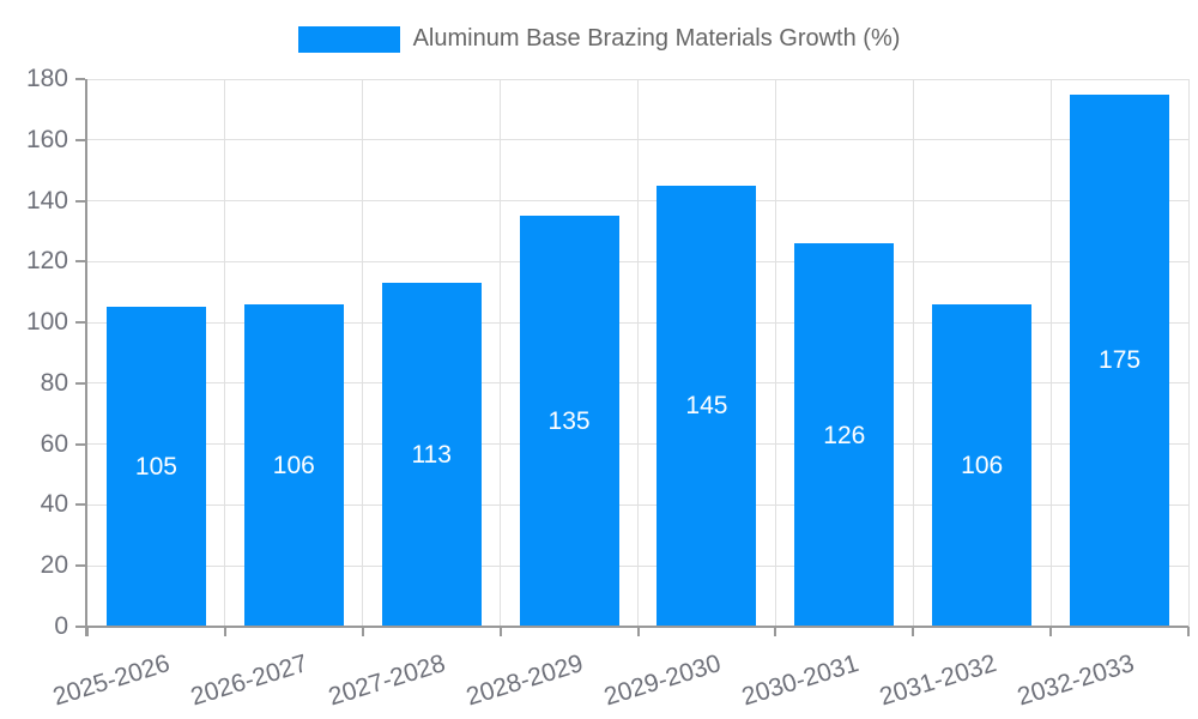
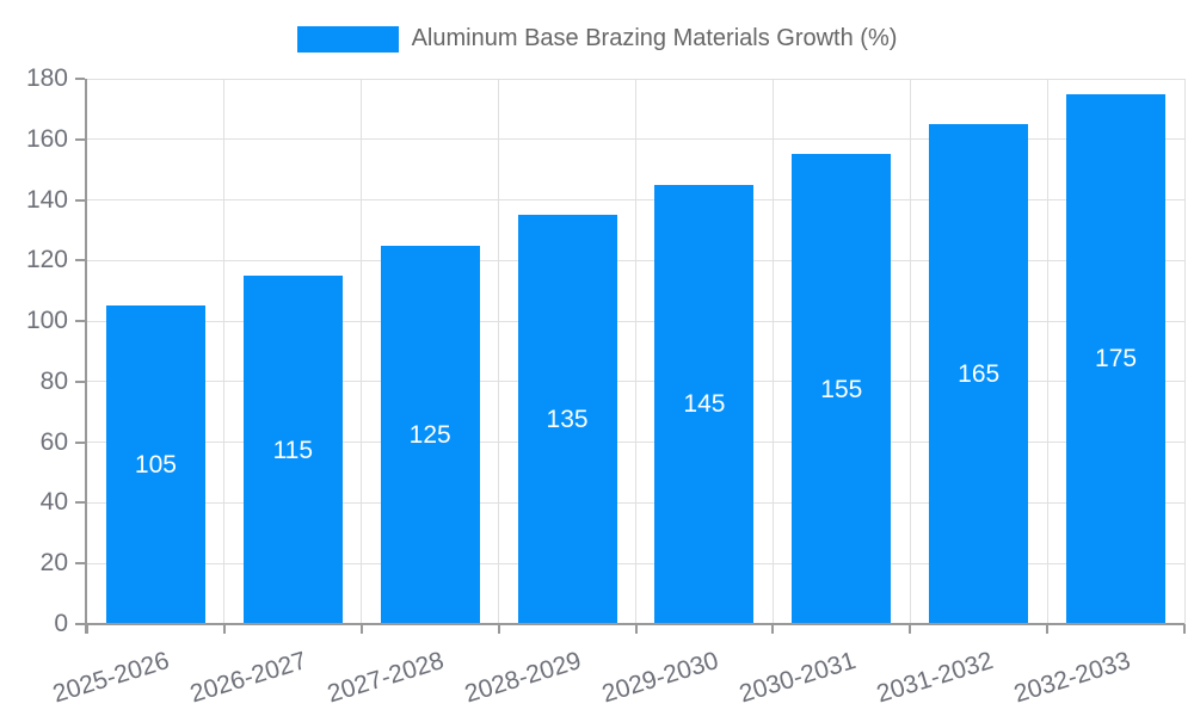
2026-2027: 106 -> 115
2027-2028: 113 -> 125
2030-2031: 126 -> 155
2031-2032: 106 -> 165
